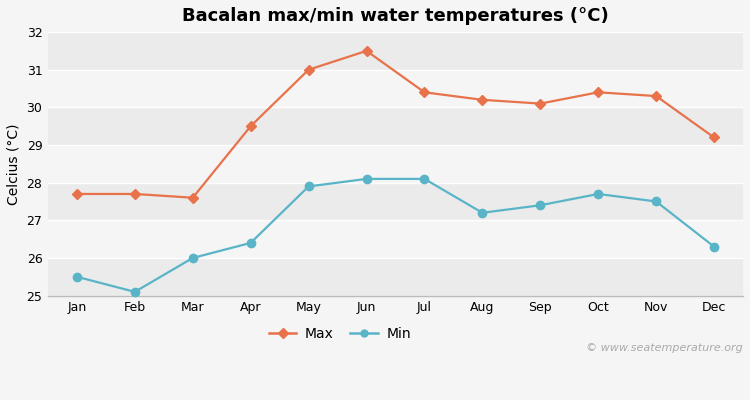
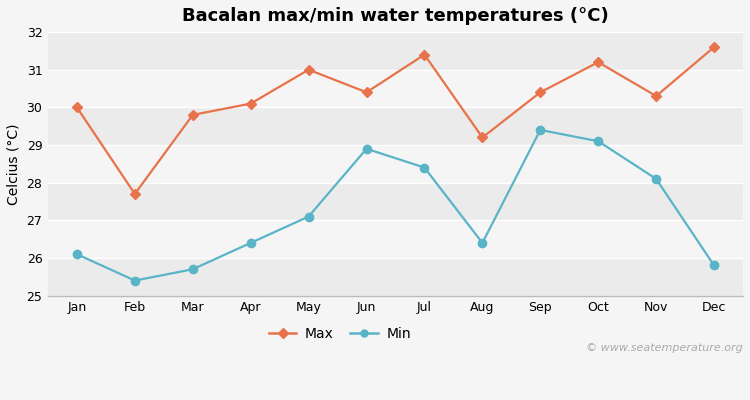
Max/Jan: 27.7 -> 30.0
Min/Jan: 25.5 -> 26.1
Min/Feb: 25.1 -> 25.4
Max/Mar: 27.6 -> 29.8
Min/Mar: 26.0 -> 25.7
Max/Apr: 29.5 -> 30.1
Min/May: 27.9 -> 27.1
Max/Jun: 31.5 -> 30.4
Min/Jun: 28.1 -> 28.9
Max/Jul: 30.4 -> 31.4
Min/Jul: 28.1 -> 28.4
Max/Aug: 30.2 -> 29.2
Min/Aug: 27.2 -> 26.4
Max/Sep: 30.1 -> 30.4
Min/Sep: 27.4 -> 29.4
Max/Oct: 30.4 -> 31.2
Min/Oct: 27.7 -> 29.1
Min/Nov: 27.5 -> 28.1
Max/Dec: 29.2 -> 31.6
Min/Dec: 26.3 -> 25.8
